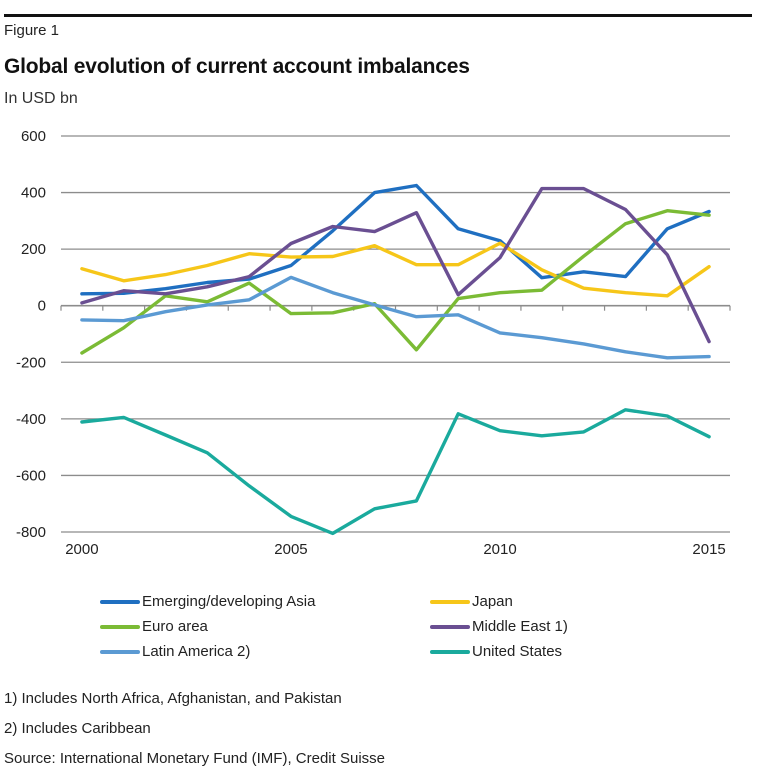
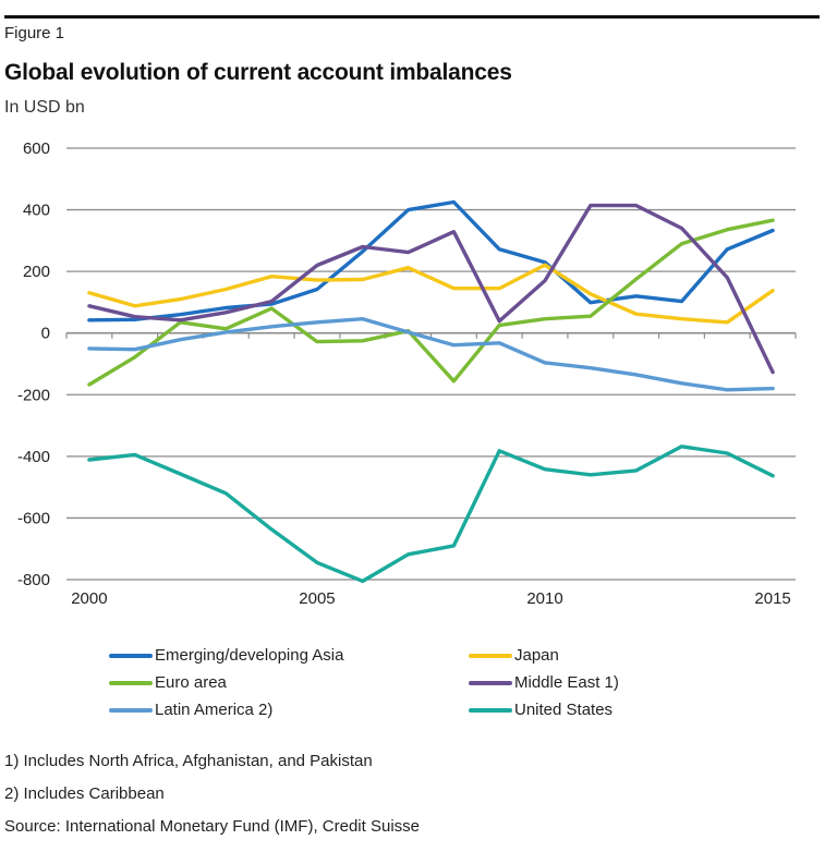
Middle East 1)/2000: 10 -> 90
Latin America 2)/2005: 100 -> 40
Euro area/2015: 320 -> 370
